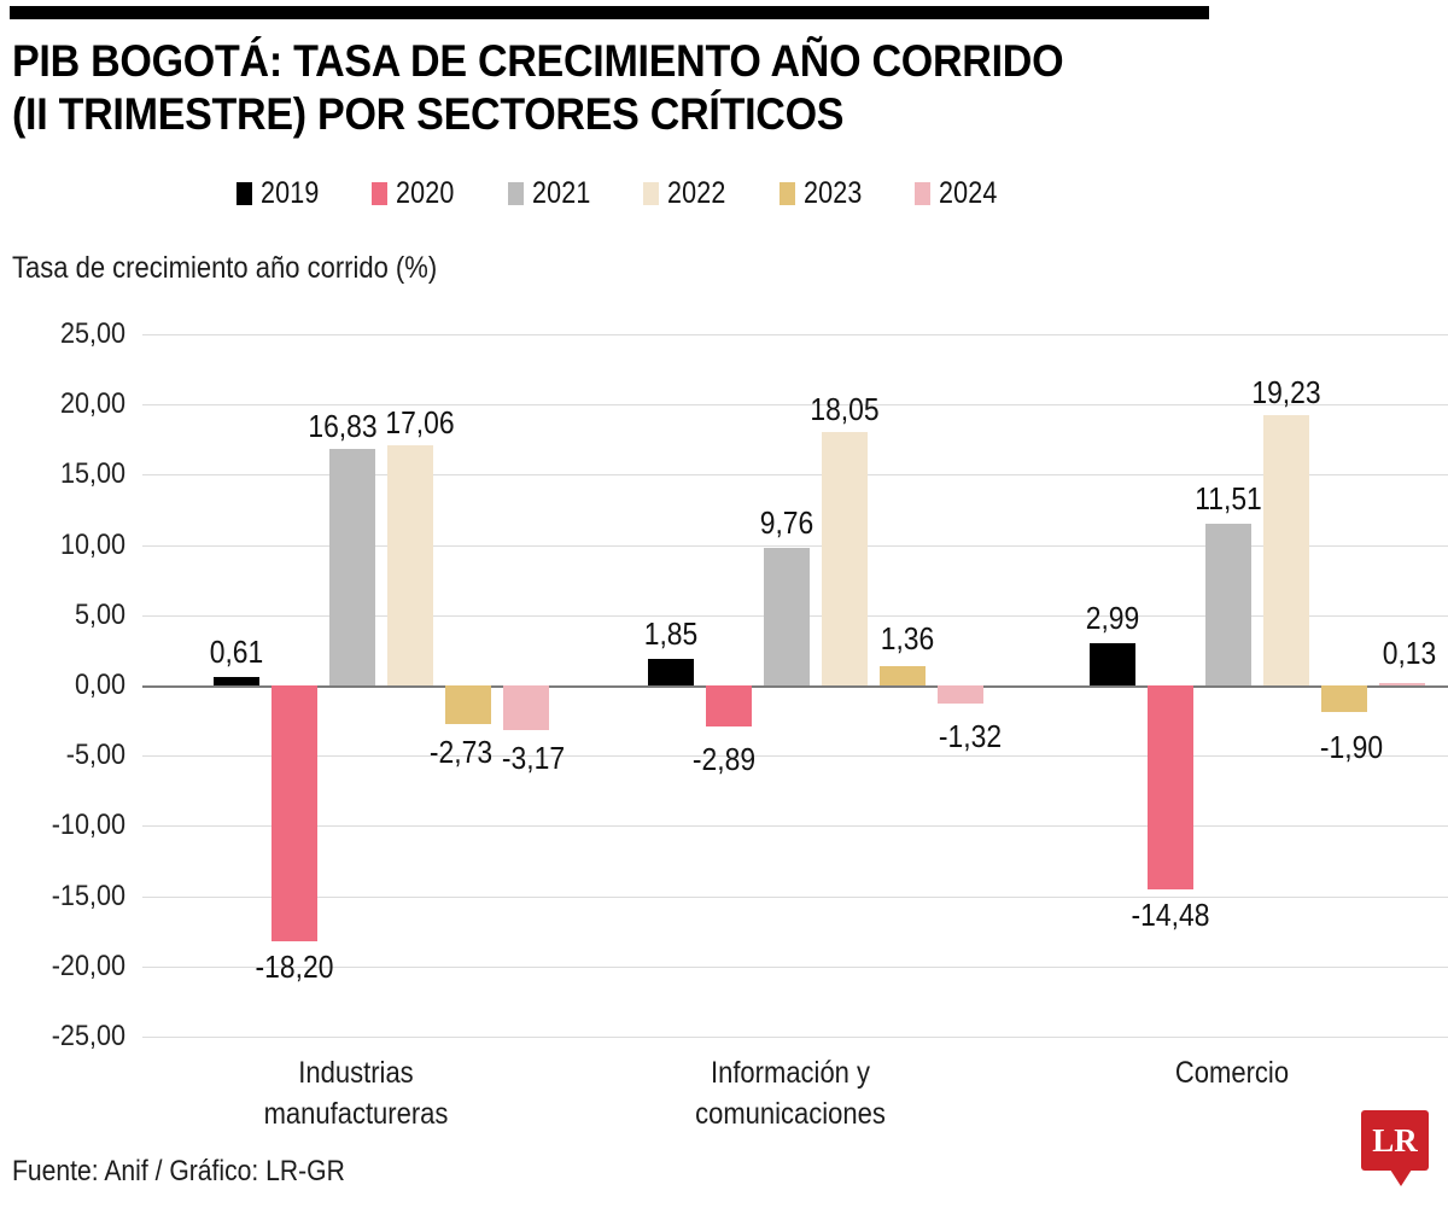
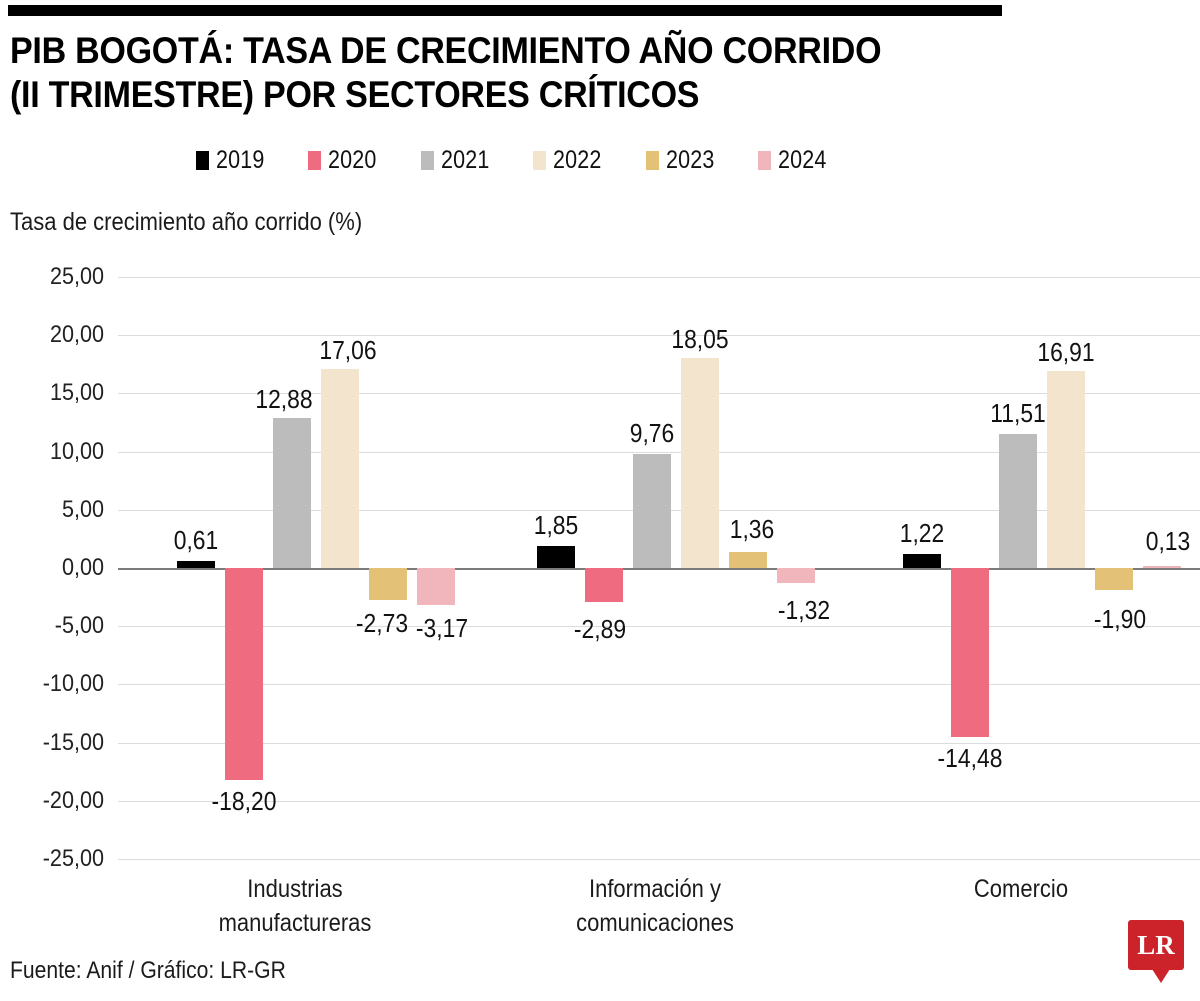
2021/Industrias manufactureras: 16,83 -> 12,88
2019/Comercio: 2,99 -> 1,22
2022/Comercio: 19,23 -> 16,91
